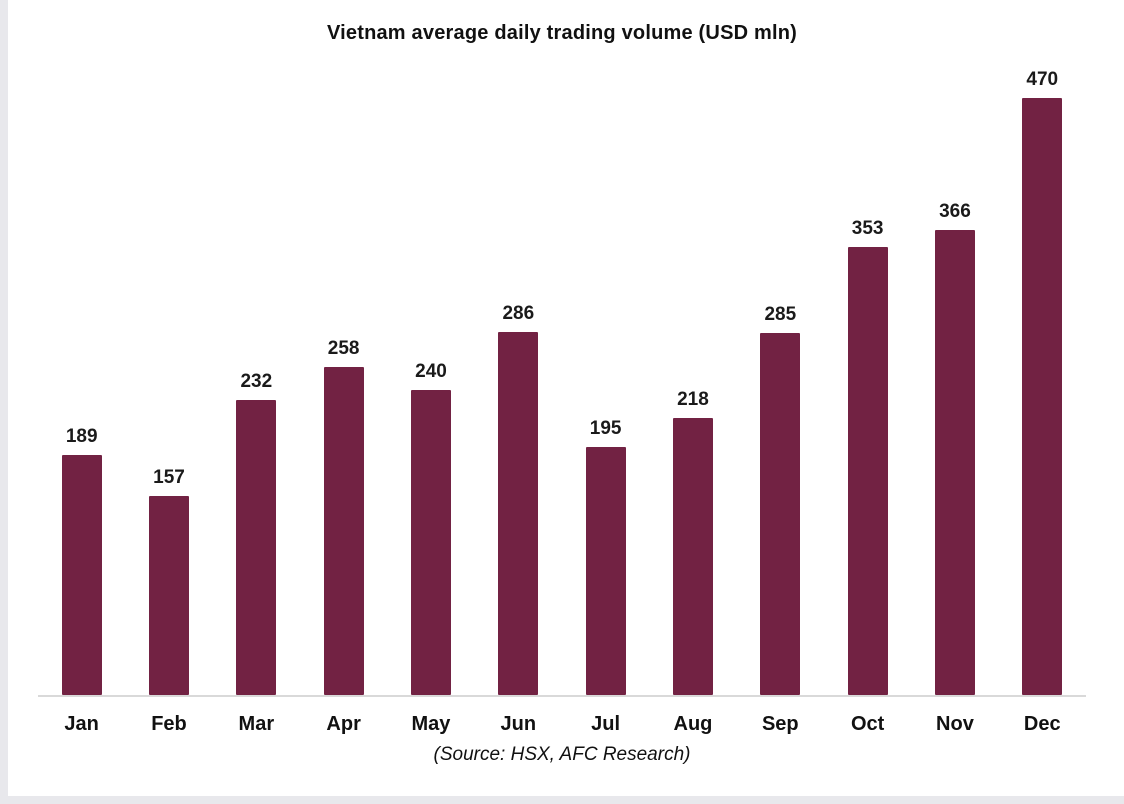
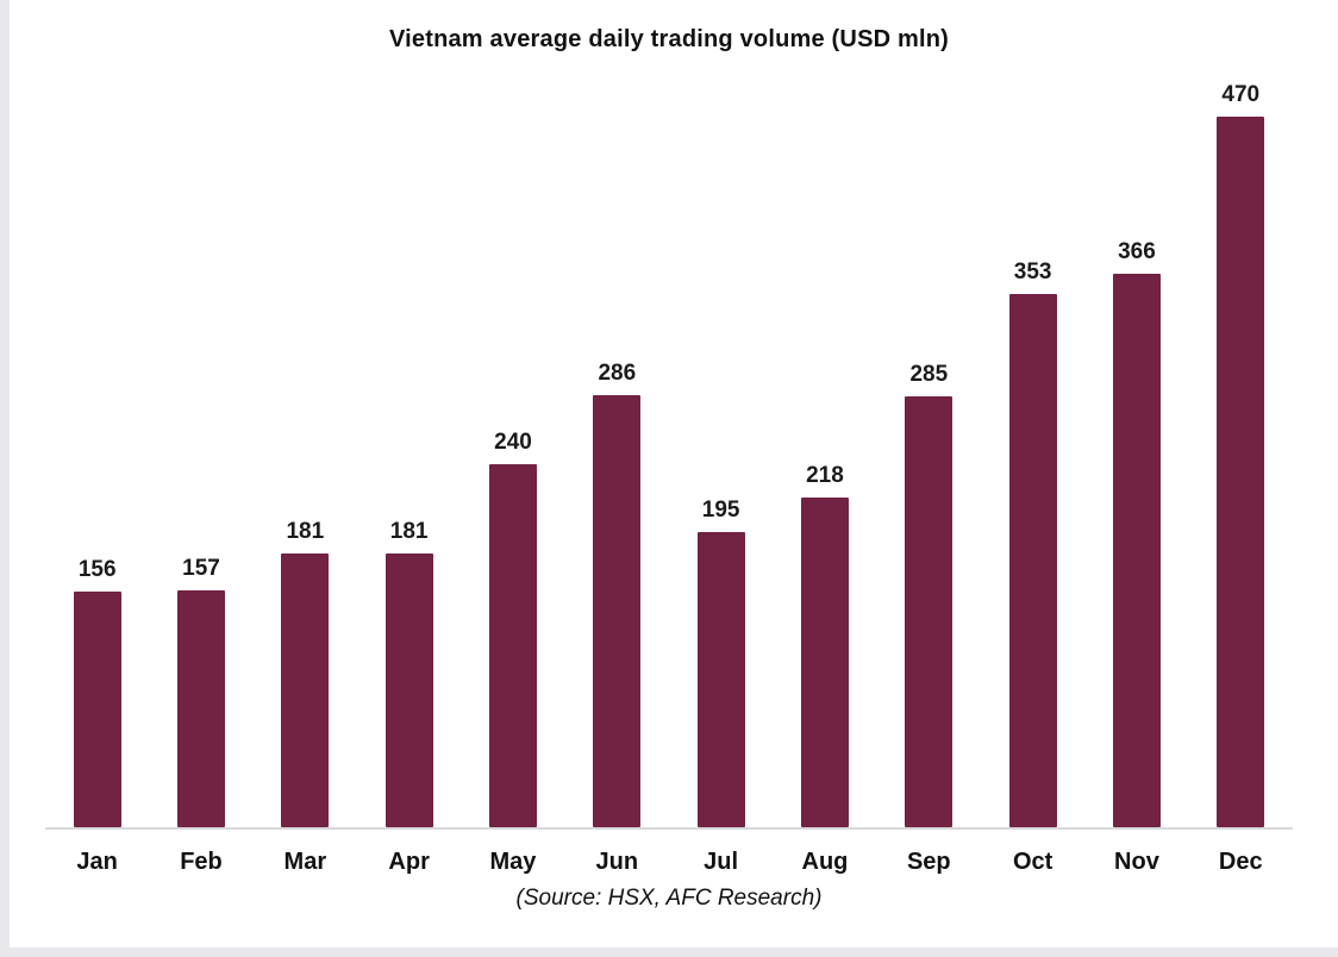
Jan: 189 -> 156
Mar: 232 -> 181
Apr: 258 -> 181
